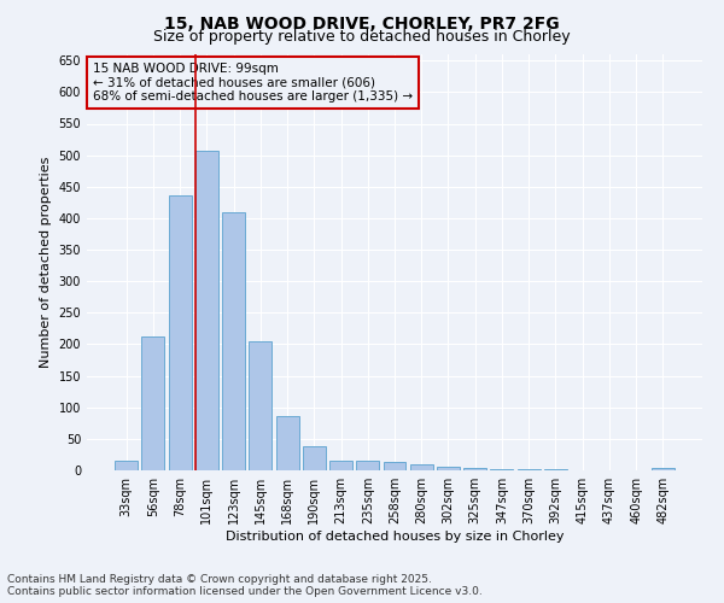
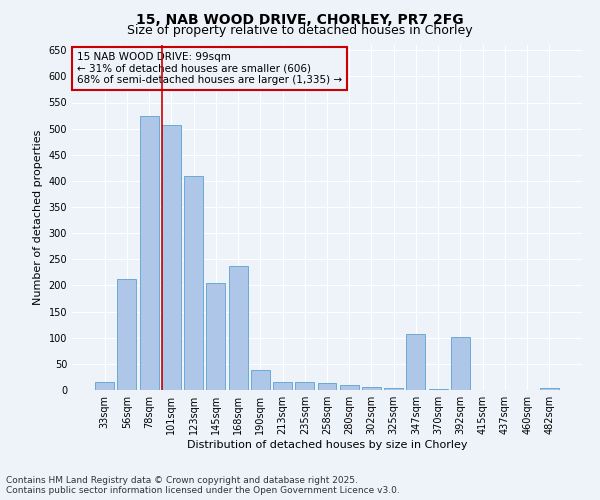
78sqm: 437 -> 524
168sqm: 86 -> 238
347sqm: 2 -> 108
392sqm: 1 -> 102
